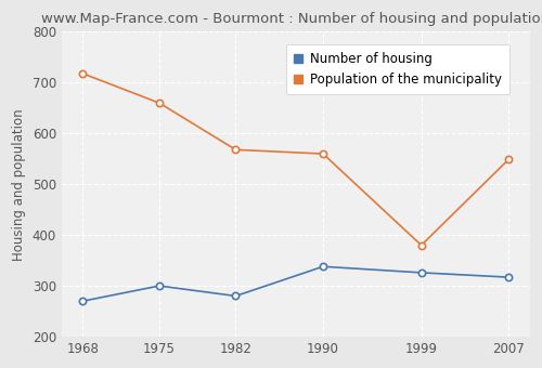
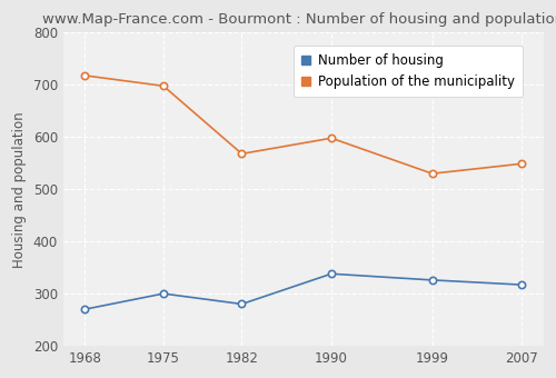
Population of the municipality/1975: 660 -> 698
Population of the municipality/1990: 560 -> 598
Population of the municipality/1999: 380 -> 530
